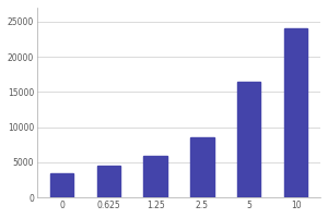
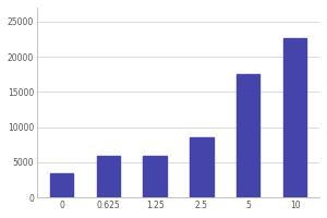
0.625: 4500 -> 6000
5: 16500 -> 17600
10: 24000 -> 22600
